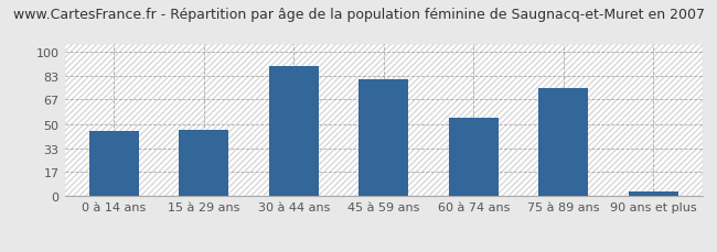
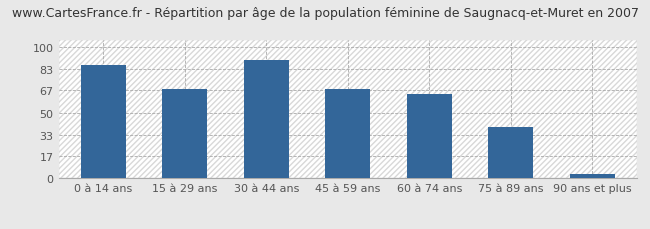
0 à 14 ans: 45 -> 86
15 à 29 ans: 46 -> 68
45 à 59 ans: 81 -> 68
60 à 74 ans: 54 -> 64
75 à 89 ans: 75 -> 39
